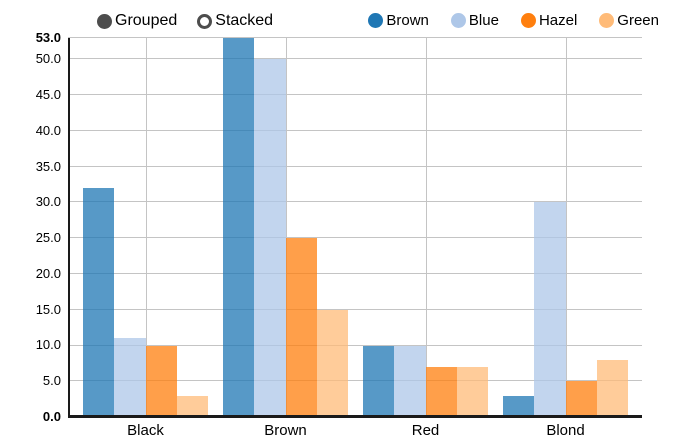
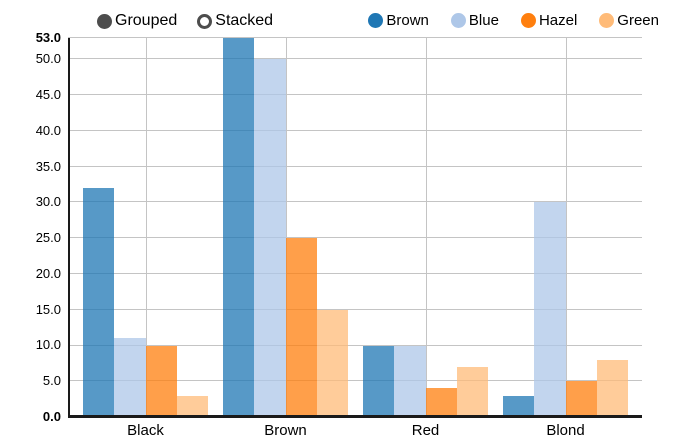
Hazel/Red: 7 -> 4
